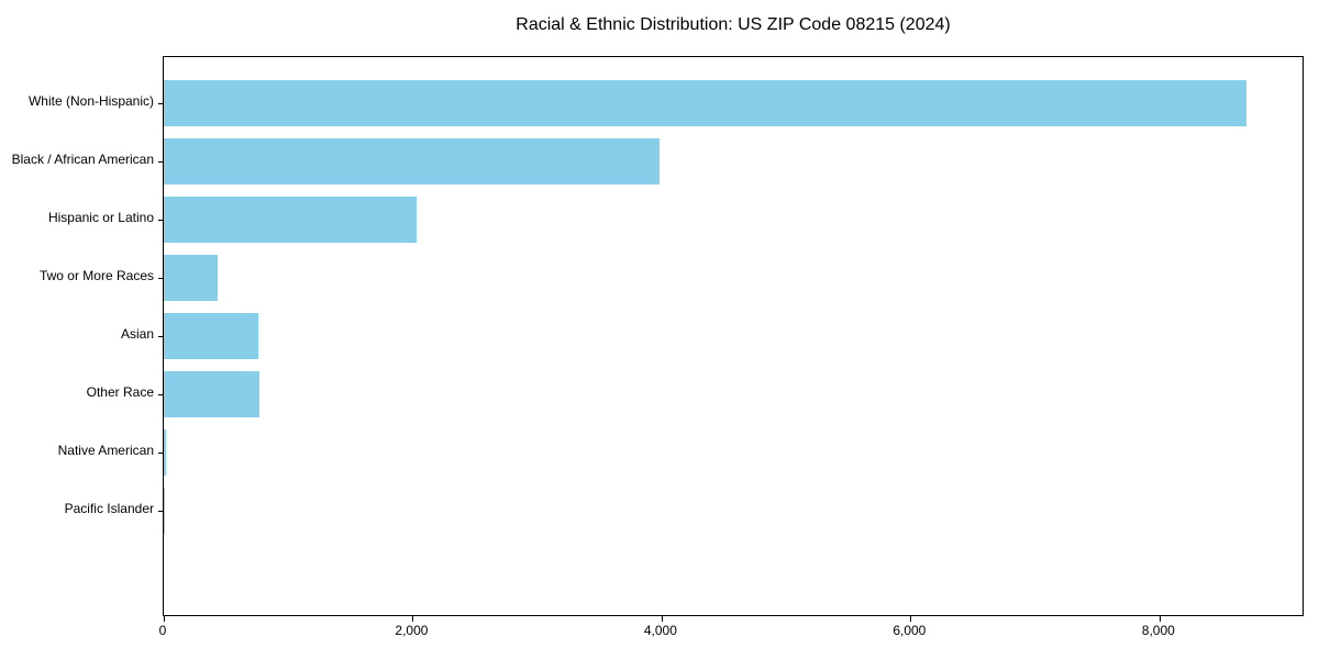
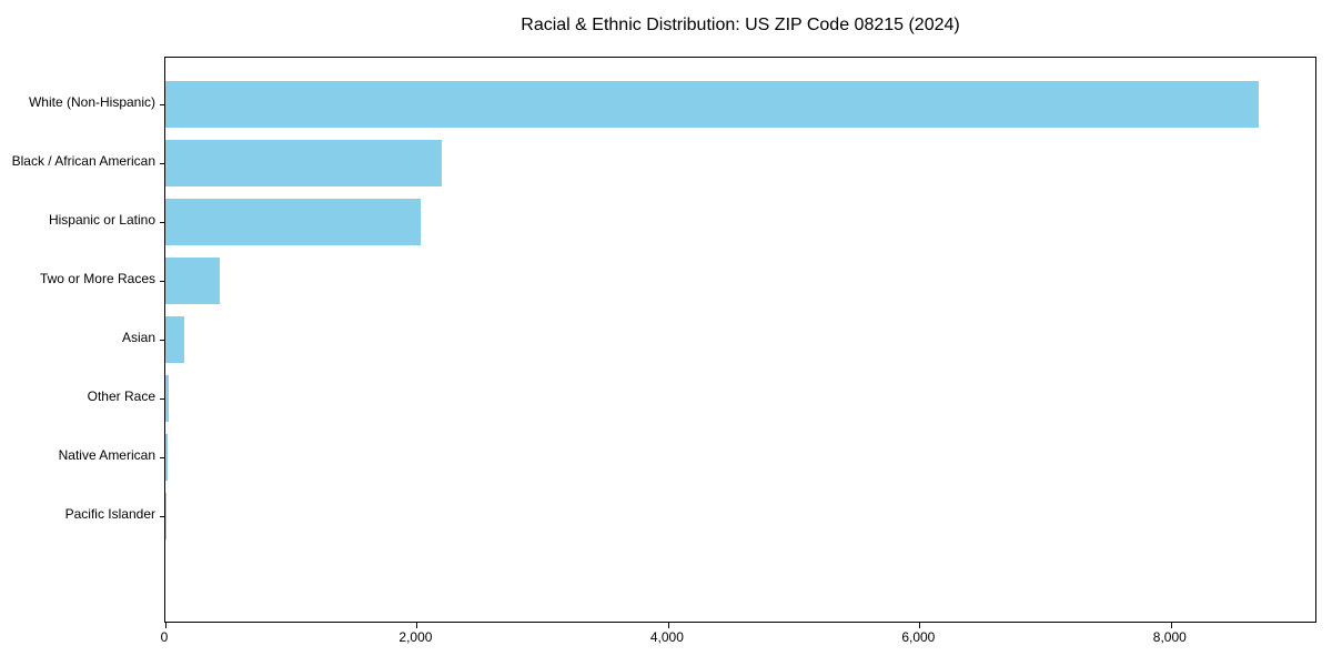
Black / African American: 3980 -> 2200
Asian: 760 -> 150
Other Race: 770 -> 30
